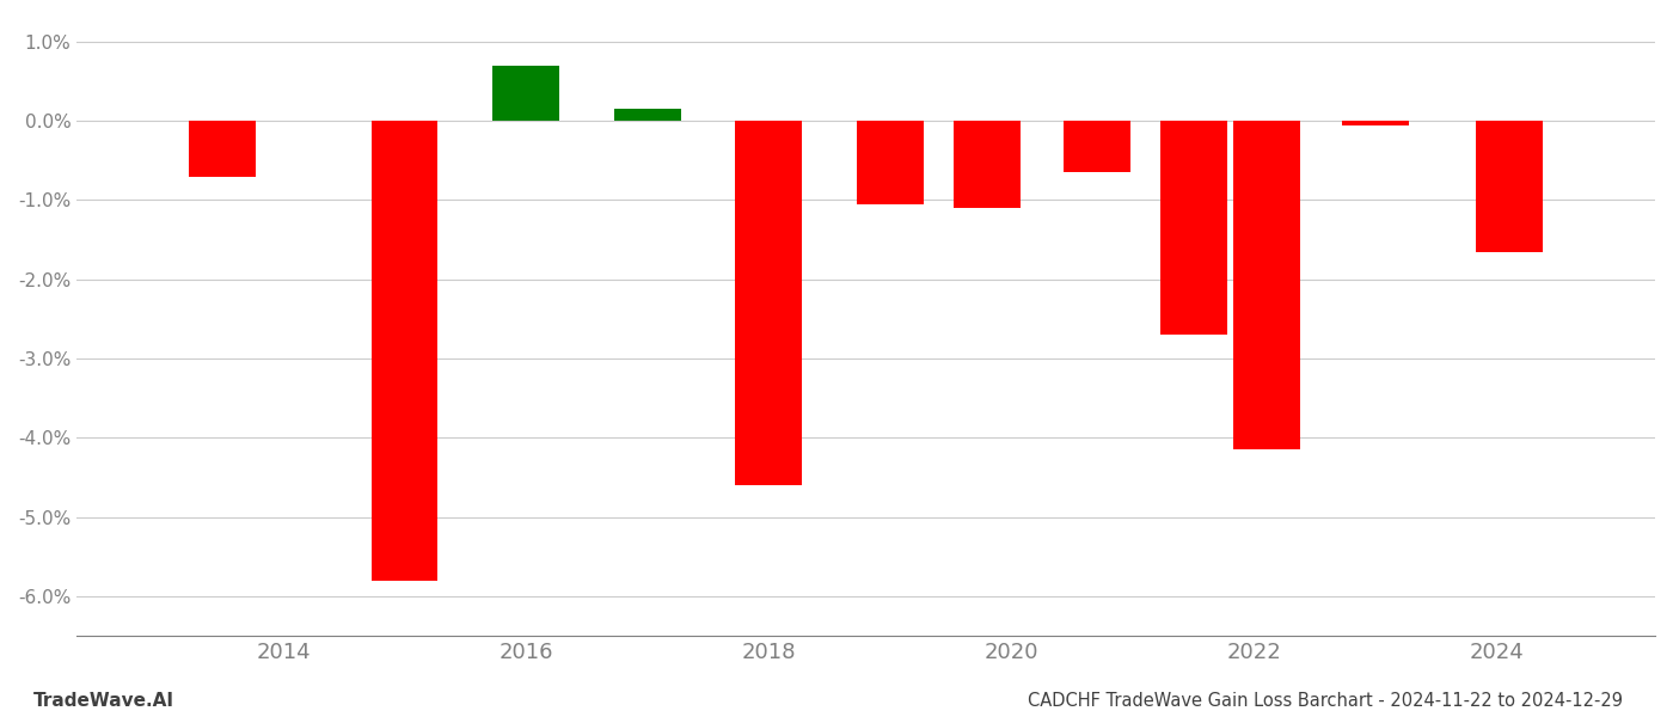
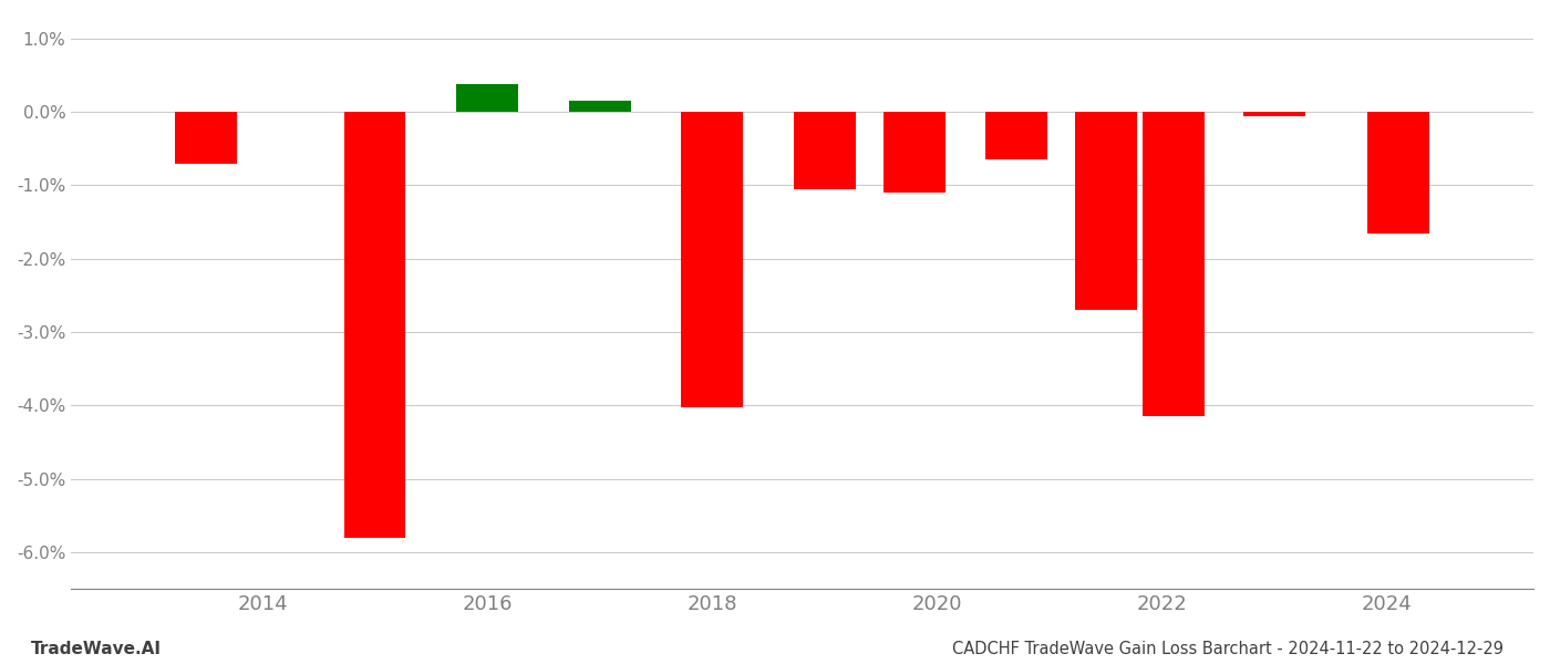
2016: 0.70% -> 0.38%
2018: -4.60% -> -4.02%
